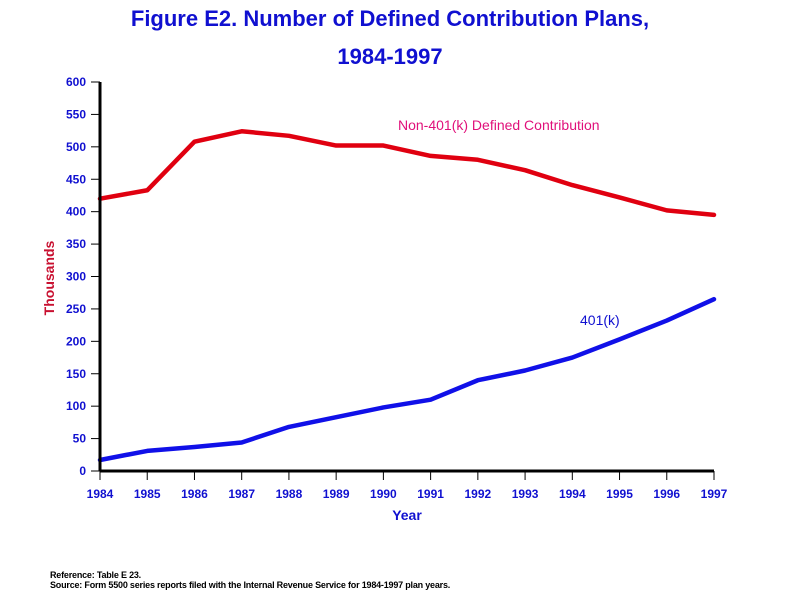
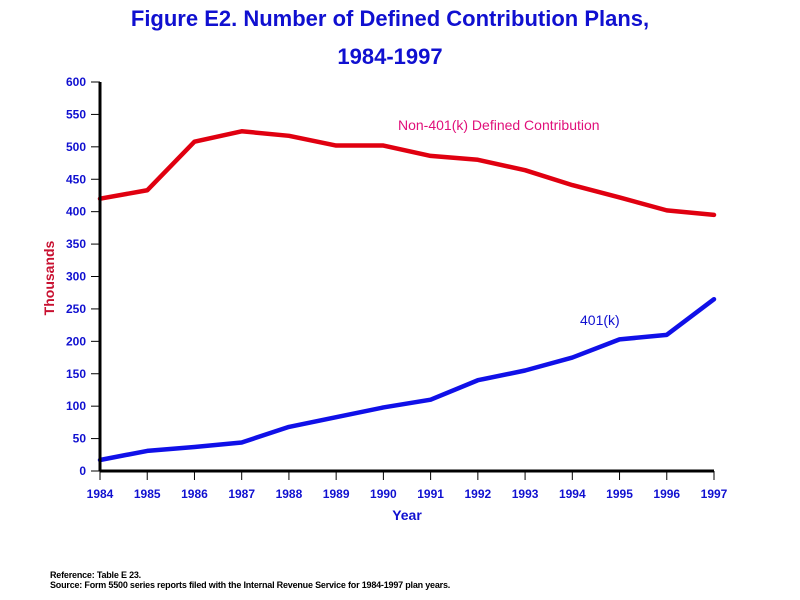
401(k)/1996: 230 -> 210
